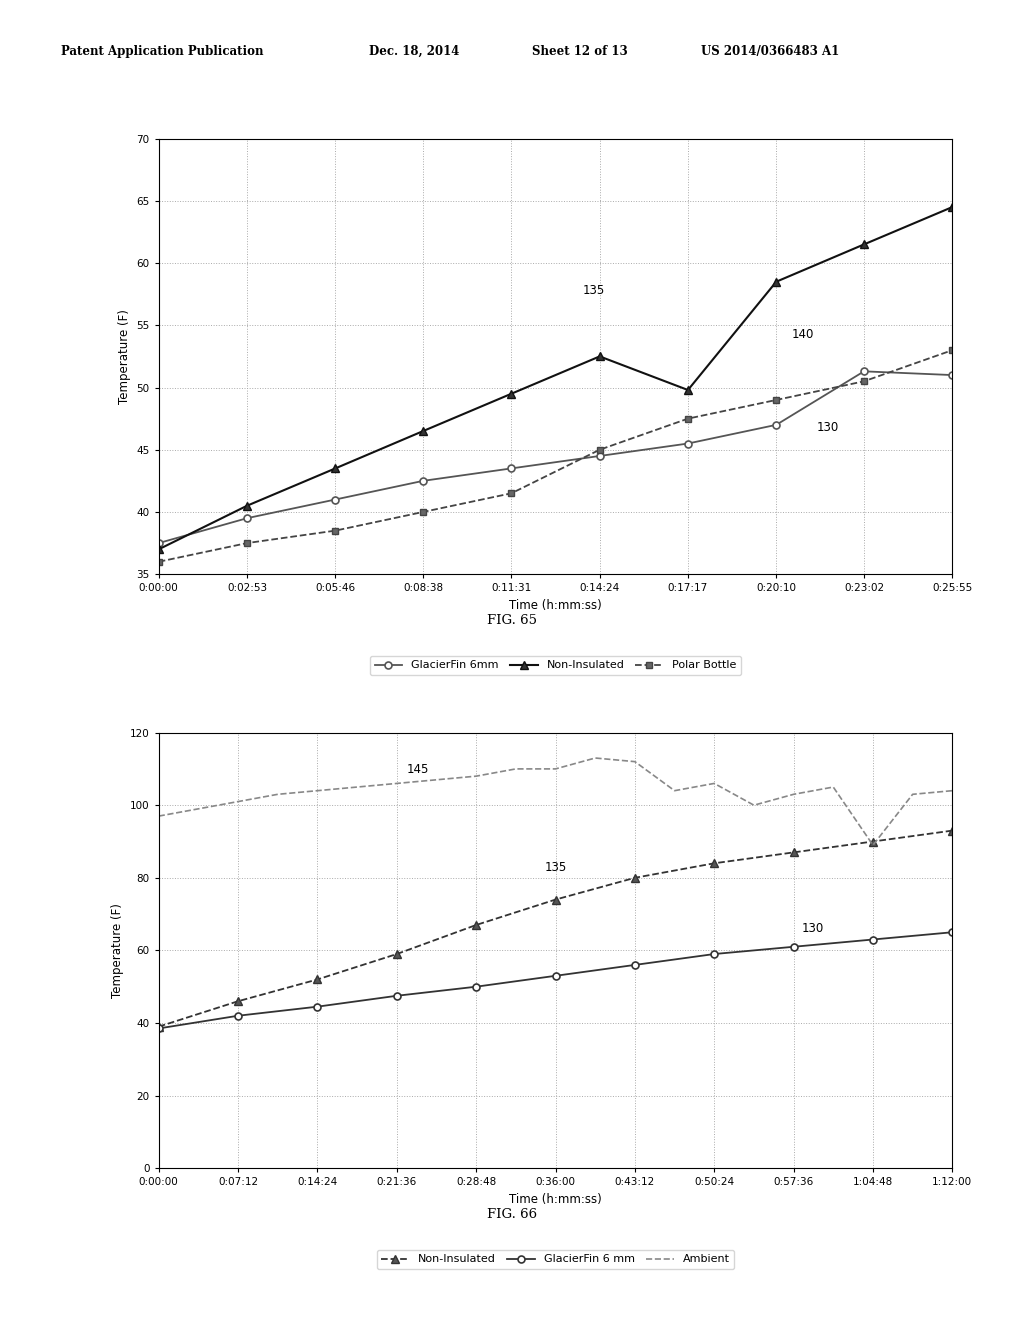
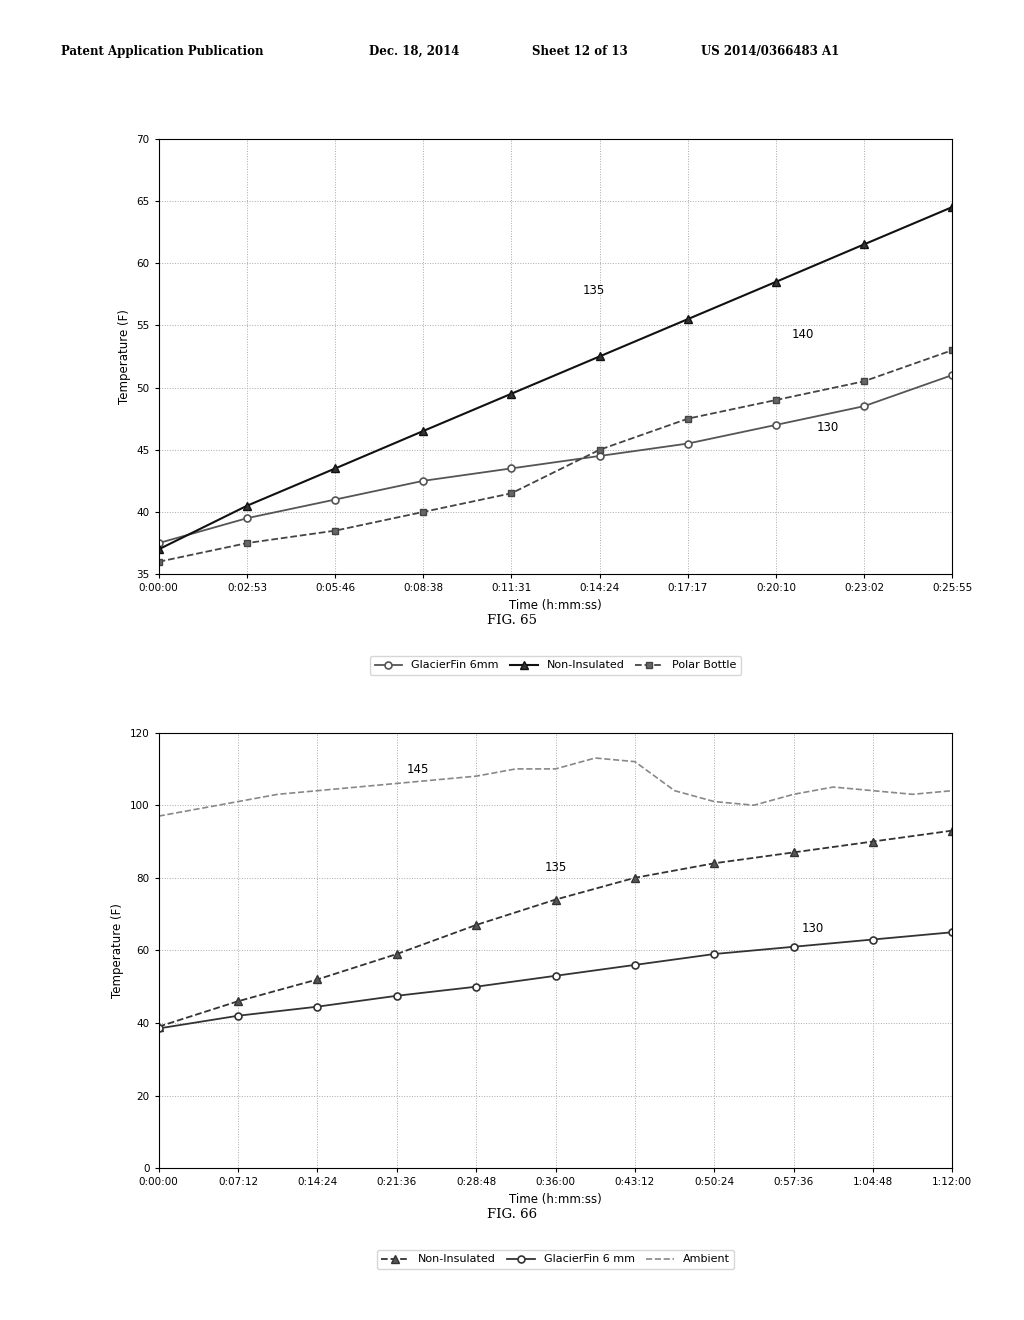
Non-Insulated/0:17:17: 49.8 -> 55.5
GlacierFin 6mm/0:23:02: 51.3 -> 48.5
Ambient/0:50:24: 106 -> 101
Ambient/1:04:48: 89 -> 104
